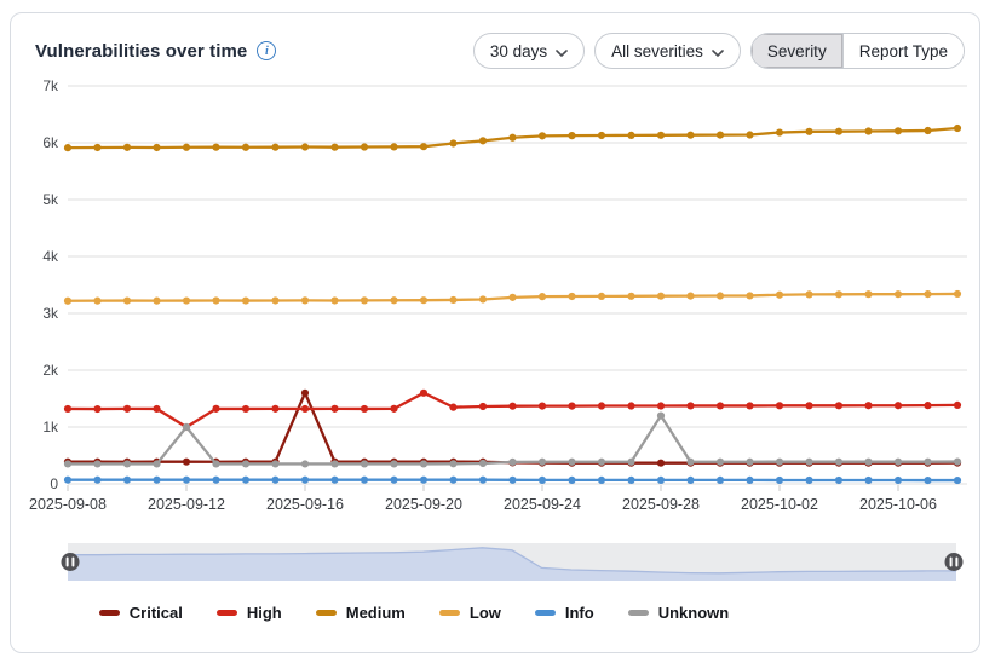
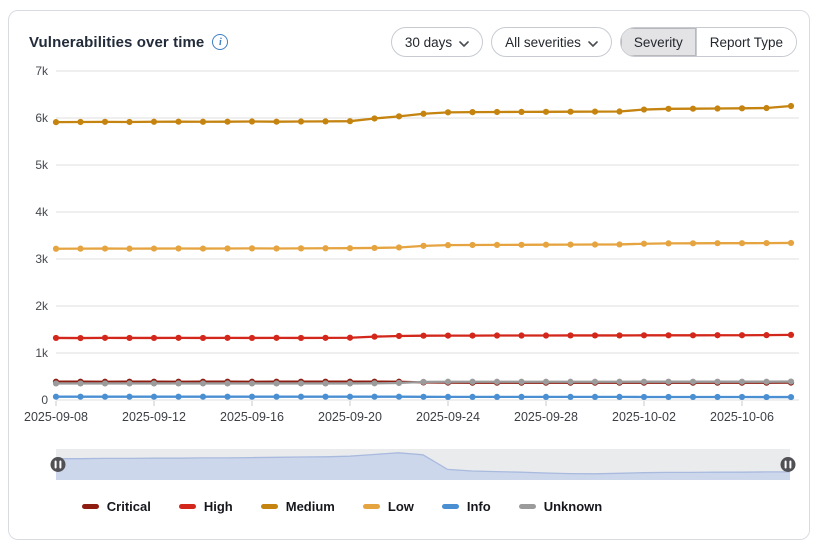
High/2025-09-12: 1.0k -> 1.3k
Unknown/2025-09-12: 1.0k -> 0.4k
Critical/2025-09-16: 1.6k -> 0.4k
High/2025-09-20: 1.6k -> 1.3k
Unknown/2025-09-28: 1.2k -> 0.4k
